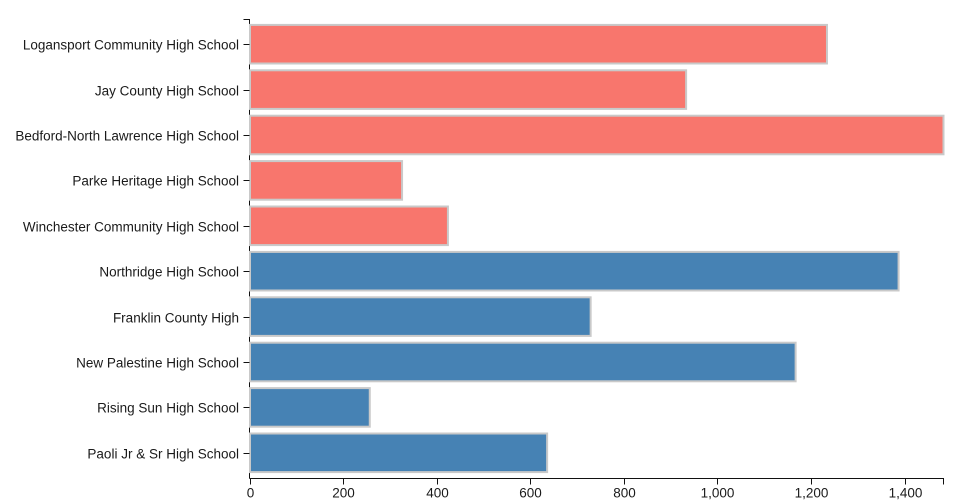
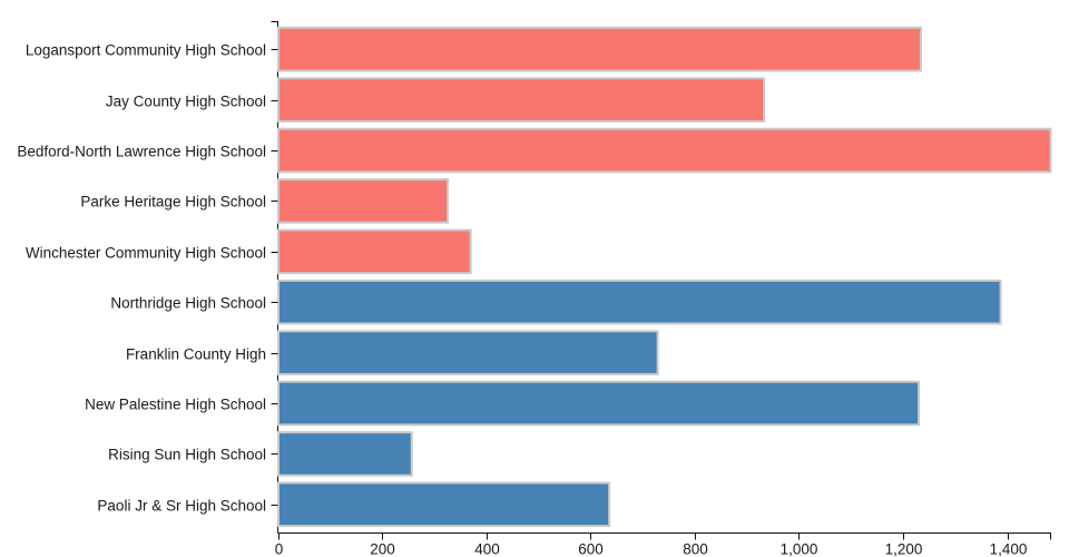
Winchester Community High School: 420 -> 370
New Palestine High School: 1170 -> 1230
